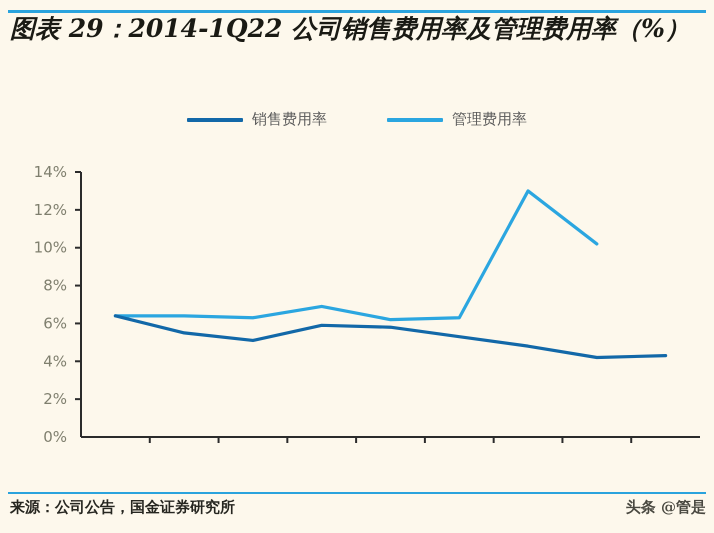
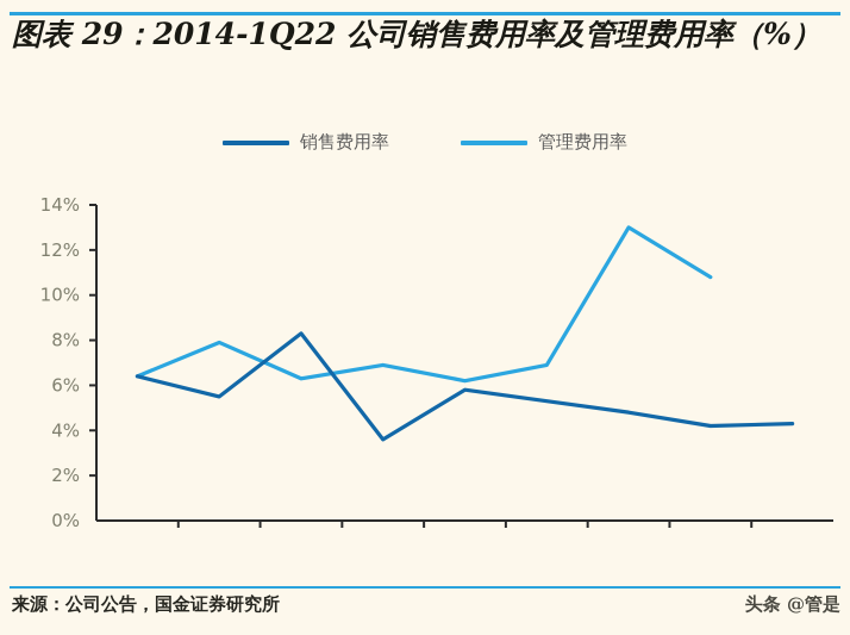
管理费用率/2015: 6.4% -> 7.9%
销售费用率/2016: 5.1% -> 8.3%
销售费用率/2017: 5.9% -> 3.6%
管理费用率/2019: 6.3% -> 6.9%
管理费用率/2021: 10.2% -> 10.8%
